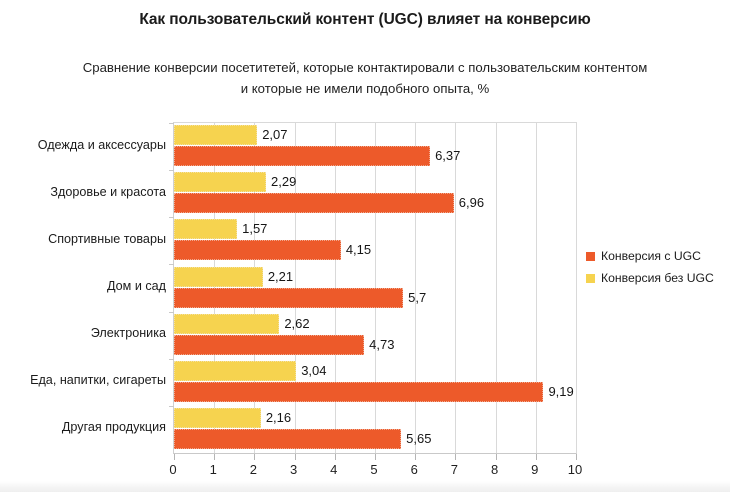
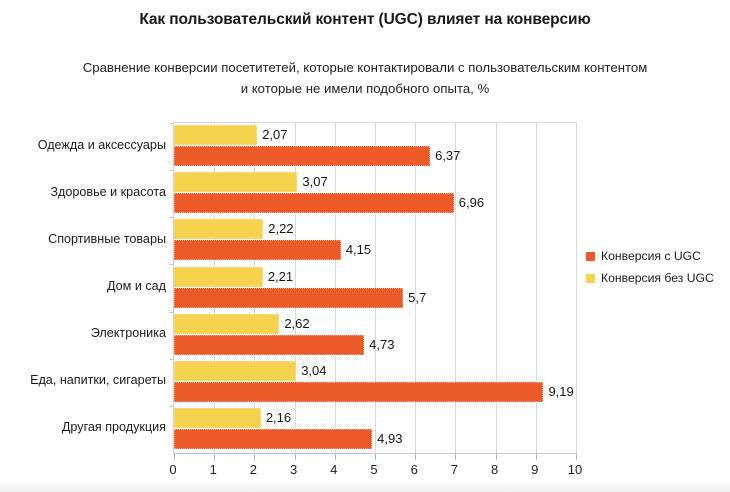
Конверсия без UGC/Здоровье и красота: 2,29 -> 3,07
Конверсия без UGC/Спортивные товары: 1,57 -> 2,22
Конверсия с UGC/Другая продукция: 5,65 -> 4,93
